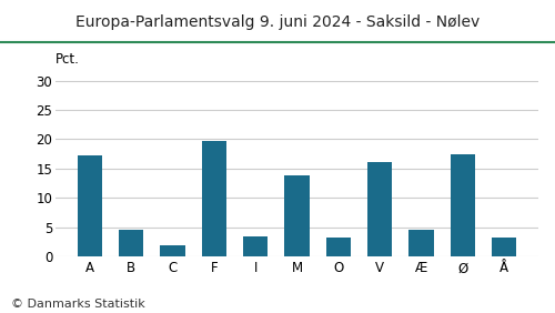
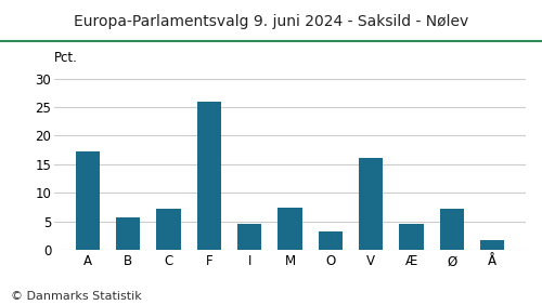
B: 4.6 -> 5.8
C: 2.0 -> 7.2
F: 19.8 -> 26.0
I: 3.4 -> 4.6
M: 13.8 -> 7.5
Ø: 17.4 -> 7.3
Å: 3.2 -> 1.7
